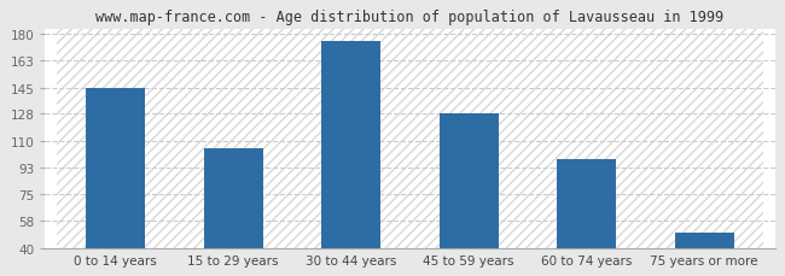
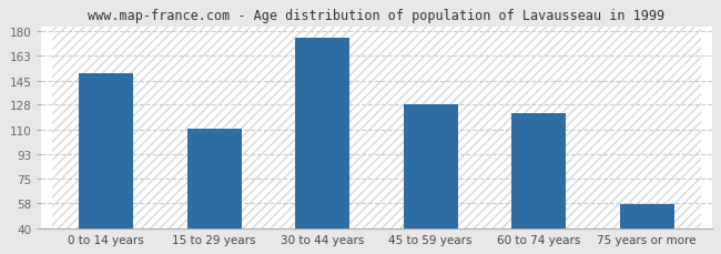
0 to 14 years: 145 -> 150
15 to 29 years: 105 -> 111
60 to 74 years: 98 -> 122
75 years or more: 50 -> 57
